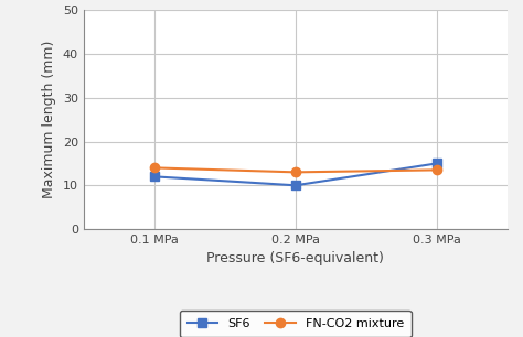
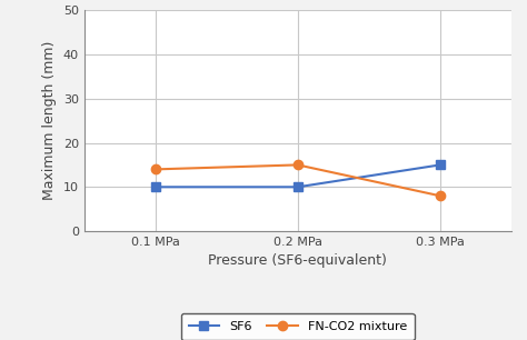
SF6/0.1 MPa: 12 -> 10
FN-CO2 mixture/0.2 MPa: 13.0 -> 15.0
FN-CO2 mixture/0.3 MPa: 13.5 -> 8.0
